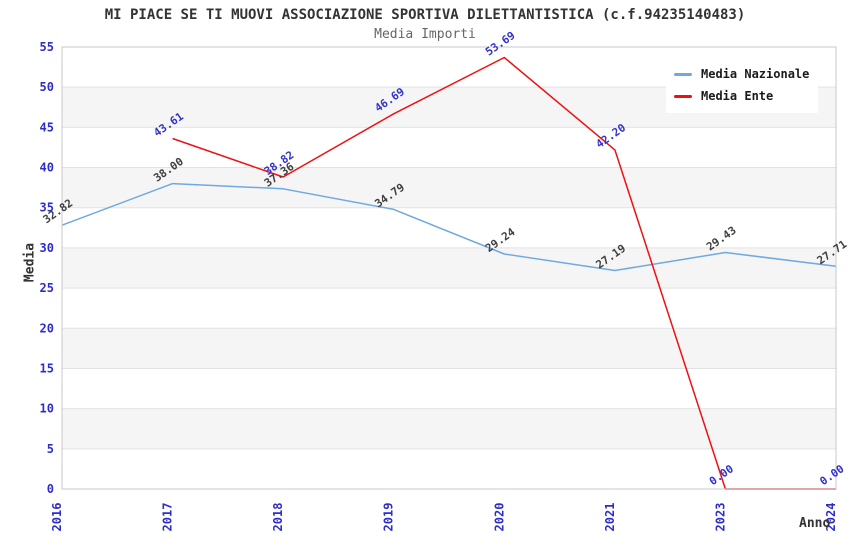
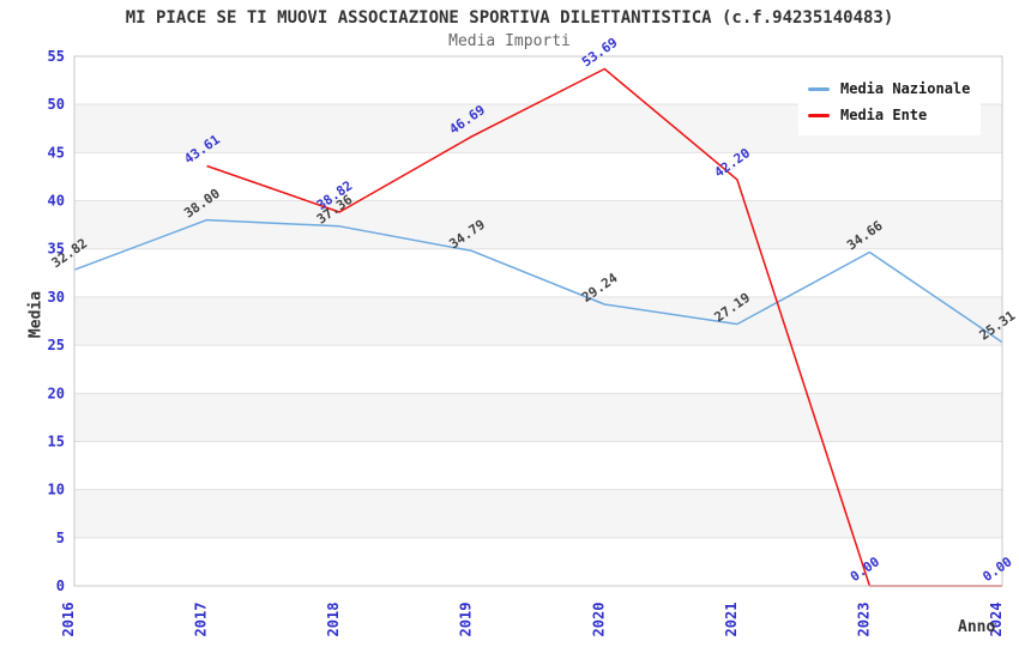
Media Nazionale/2023: 29.43 -> 34.66
Media Nazionale/2024: 27.71 -> 25.31
